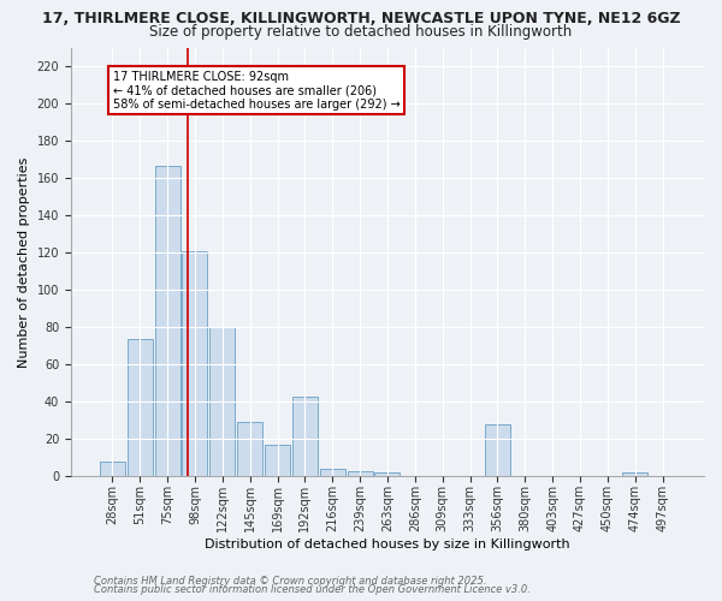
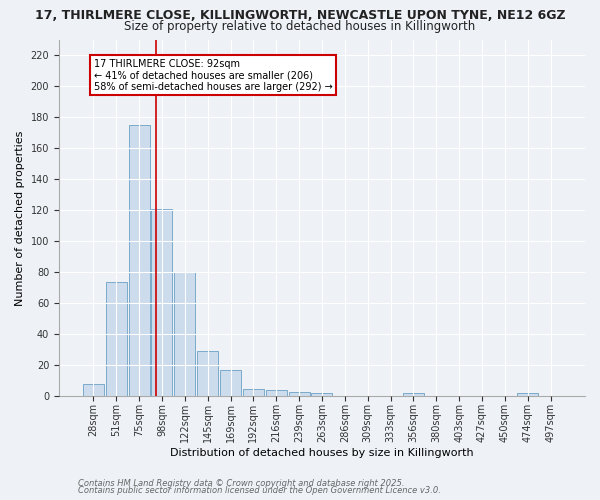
75sqm: 167 -> 175
192sqm: 43 -> 5
356sqm: 28 -> 2
